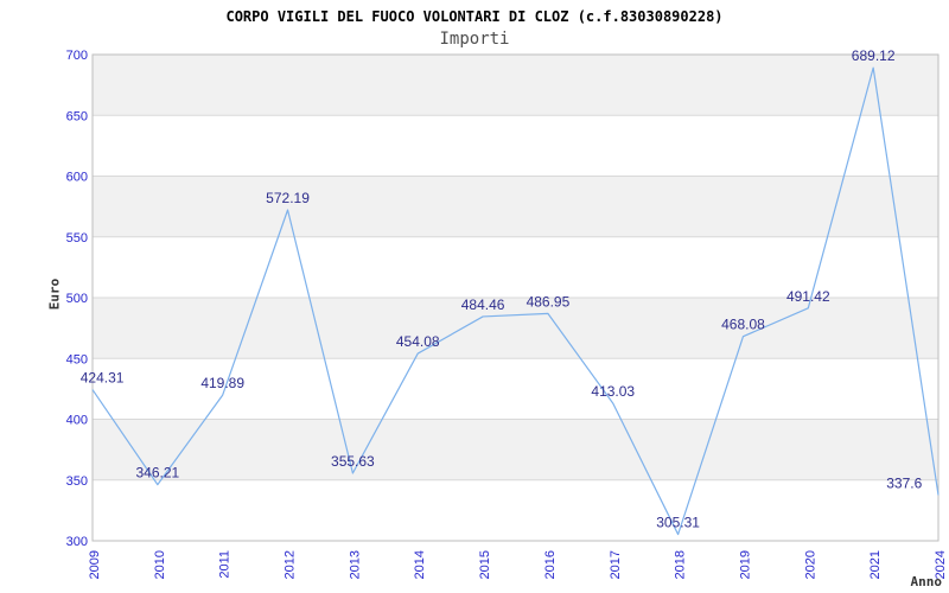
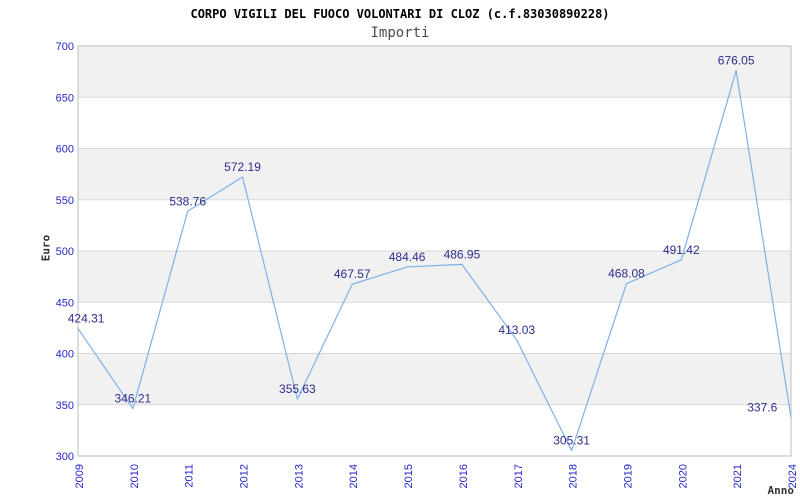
2011: 419.89 -> 538.76
2014: 454.08 -> 467.57
2021: 689.12 -> 676.05
